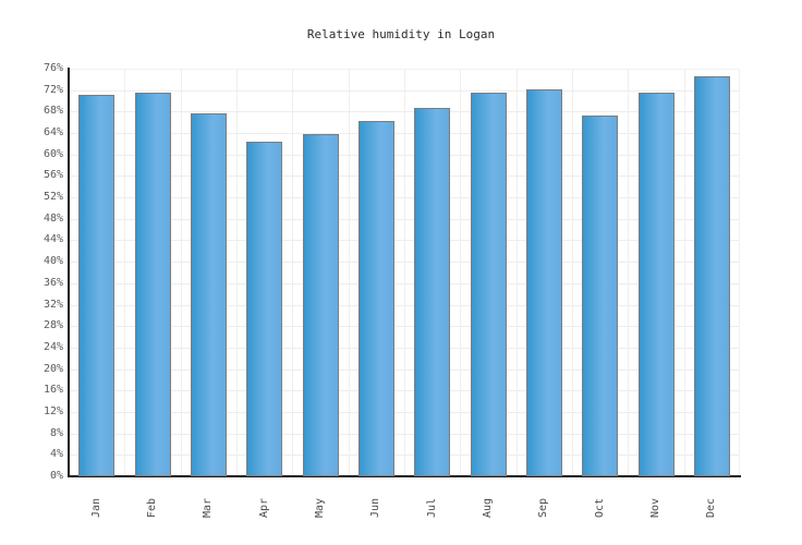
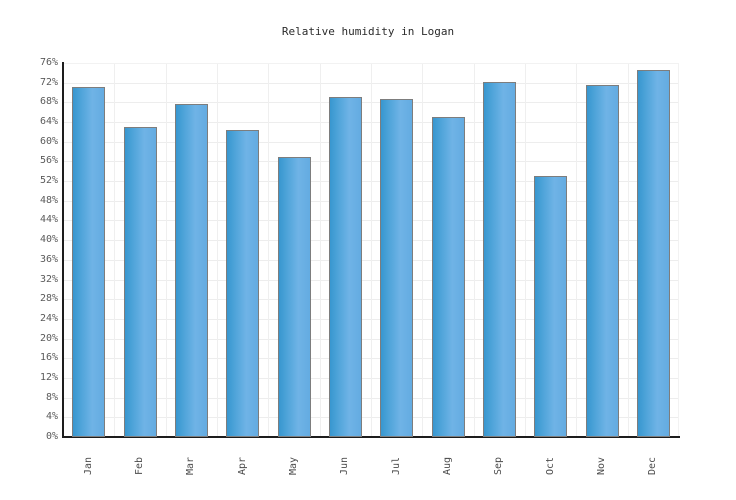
Feb: 72% -> 63%
May: 64% -> 57%
Jun: 66% -> 69%
Aug: 72% -> 65%
Oct: 67% -> 53%
